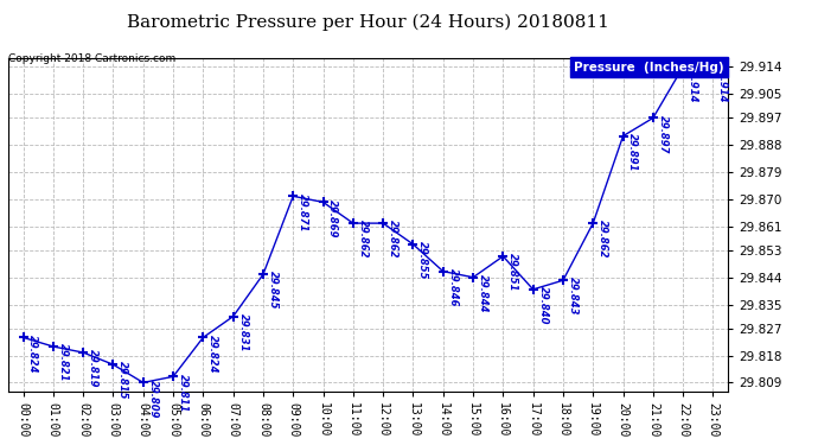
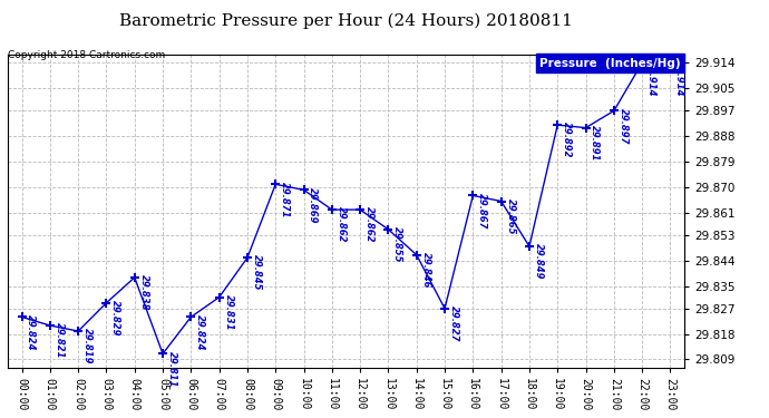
03:00: 29.815 -> 29.829
04:00: 29.809 -> 29.838
15:00: 29.844 -> 29.827
16:00: 29.851 -> 29.867
17:00: 29.840 -> 29.865
18:00: 29.843 -> 29.849
19:00: 29.862 -> 29.892
